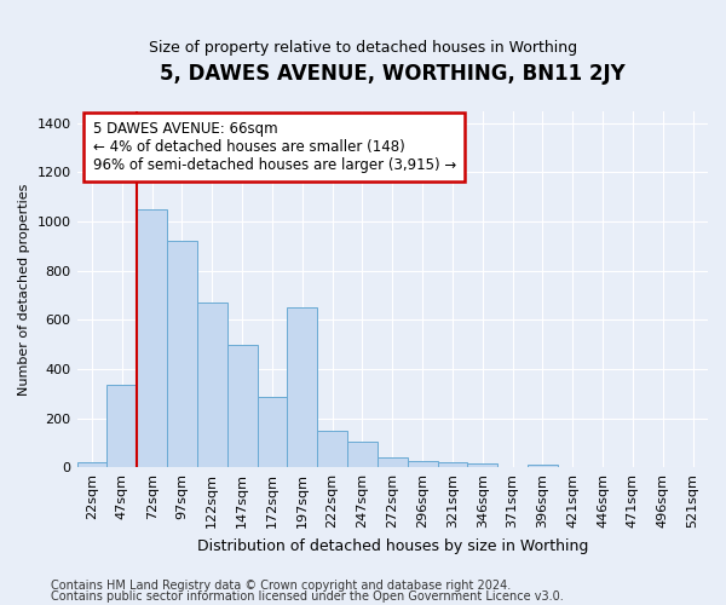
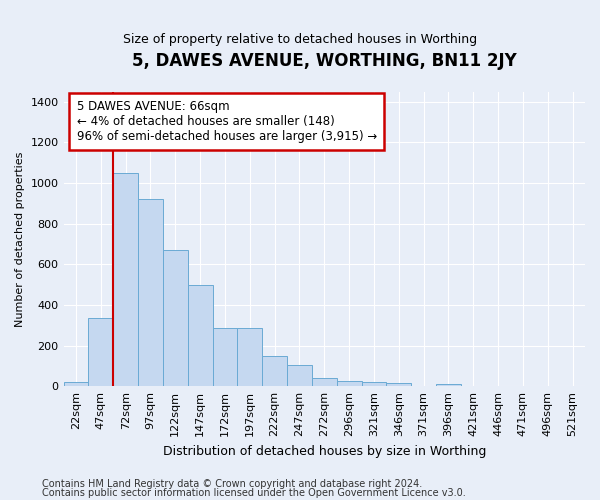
197sqm: 650 -> 285
